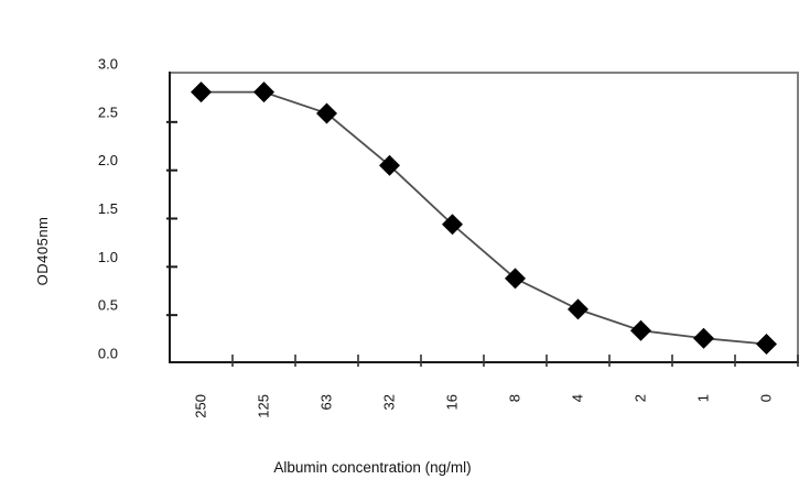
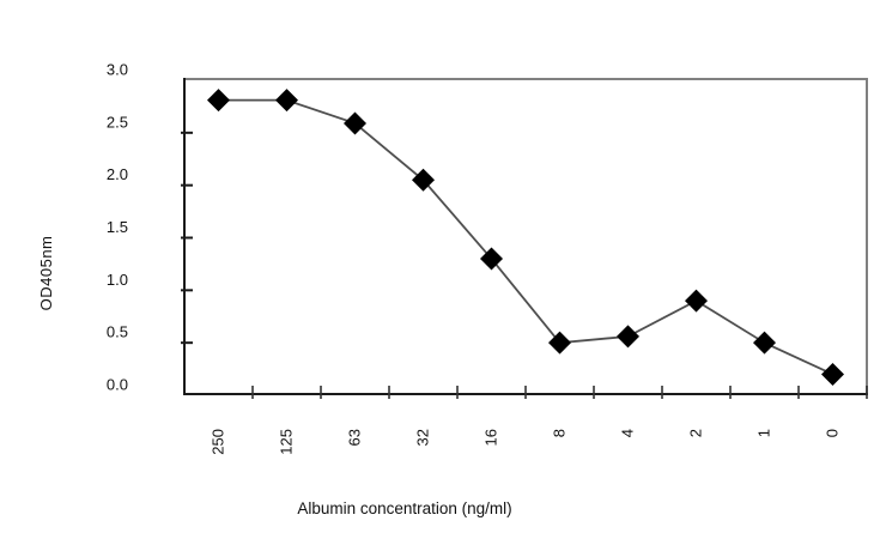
16: 1.4 -> 1.3
8: 0.9 -> 0.5
2: 0.3 -> 0.9
1: 0.3 -> 0.5
